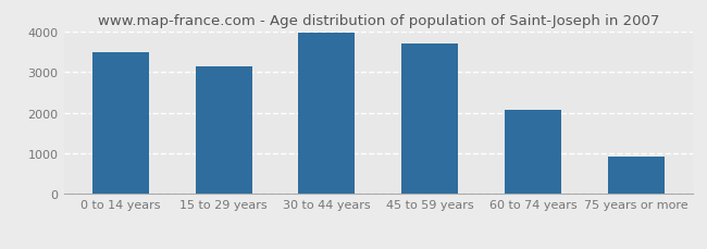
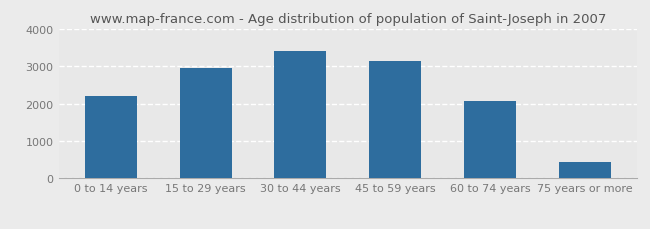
0 to 14 years: 3500 -> 2200
15 to 29 years: 3150 -> 2950
30 to 44 years: 3970 -> 3400
45 to 59 years: 3700 -> 3150
75 years or more: 920 -> 450
